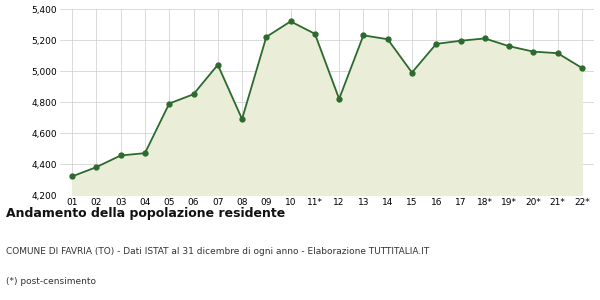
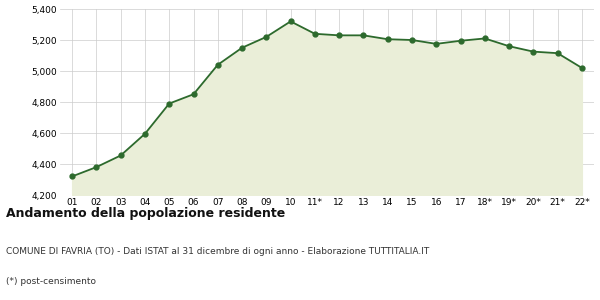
04: 4,470 -> 4,600
08: 4,690 -> 5,150
12: 4,820 -> 5,230
15: 4,990 -> 5,200
